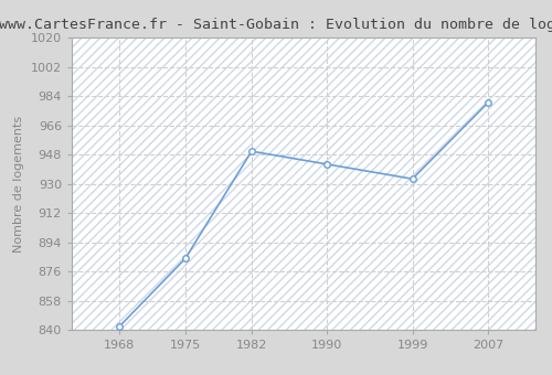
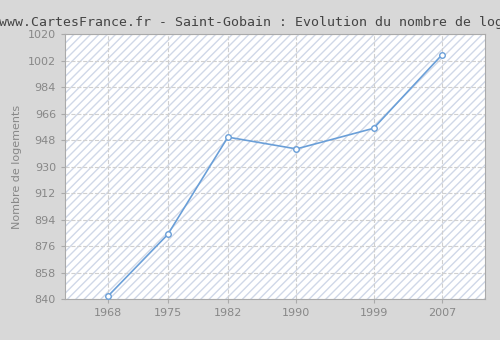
1999: 933 -> 956
2007: 980 -> 1006
